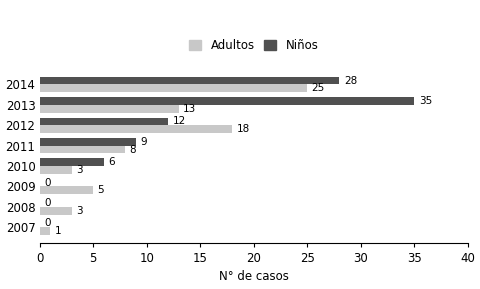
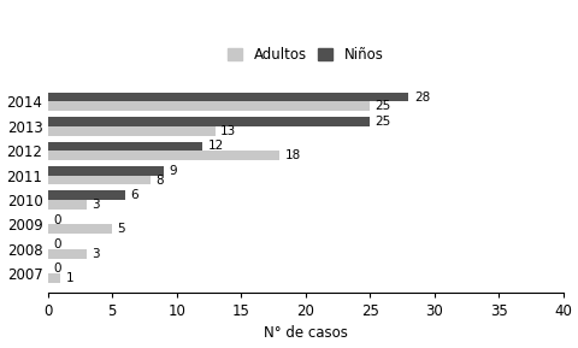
Niños/2013: 35 -> 25
